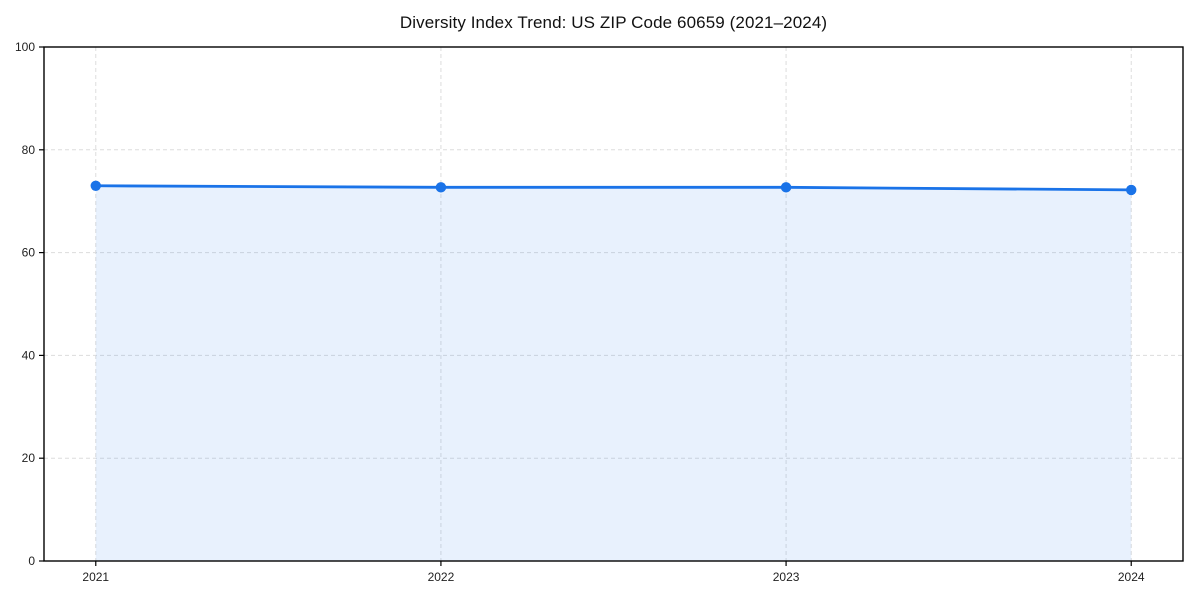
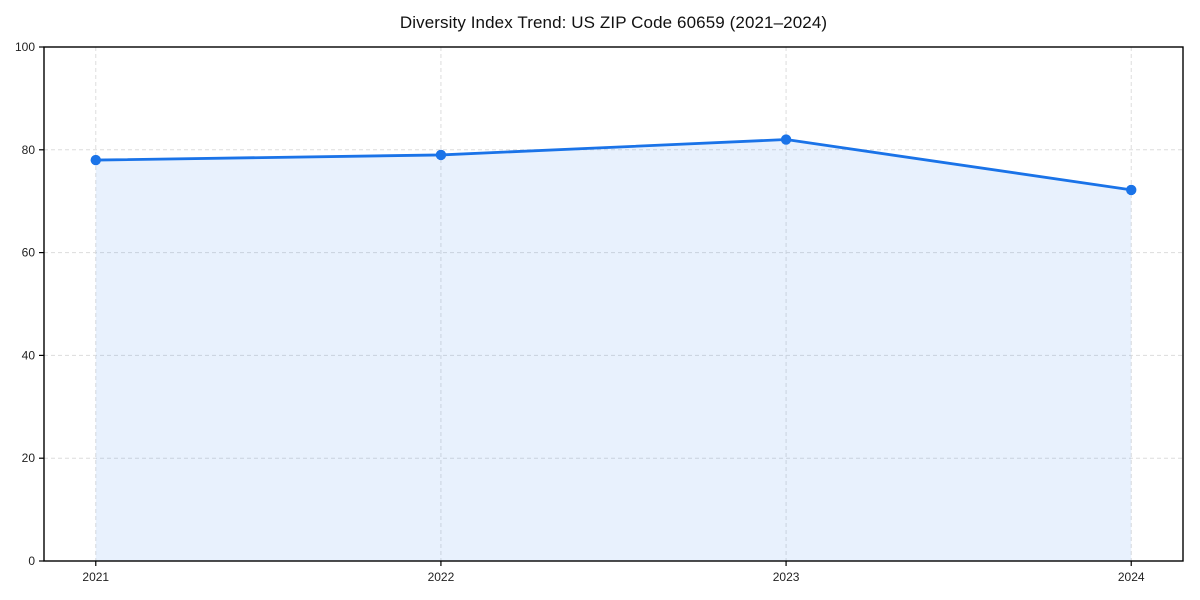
2021: 73 -> 78
2022: 73 -> 79
2023: 73 -> 82
